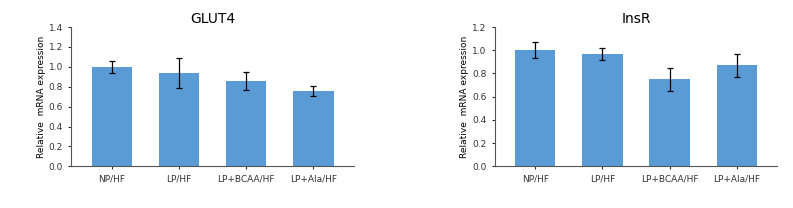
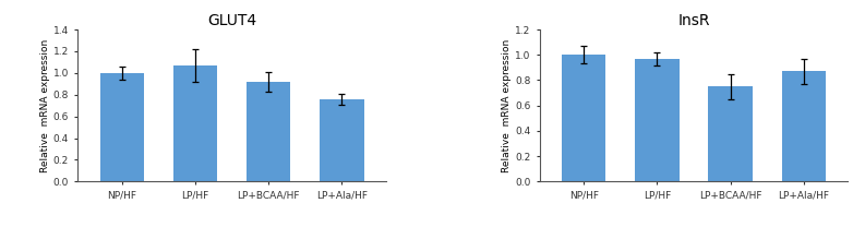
GLUT4/LP/HF: 0.94 -> 1.07
GLUT4/LP+BCAA/HF: 0.86 -> 0.92
